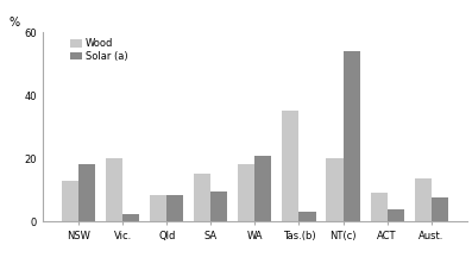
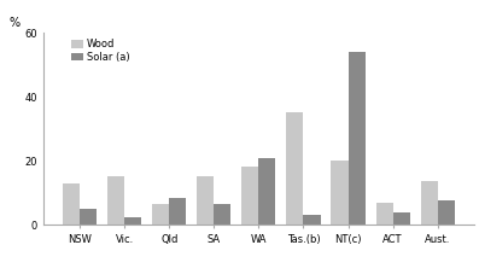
Solar (a)/NSW: 18.0 -> 5.0
Wood/Vic.: 20.0 -> 15.0
Wood/Qld: 8.5 -> 6.5
Solar (a)/SA: 9.5 -> 6.5
Wood/ACT: 9.0 -> 7.0
